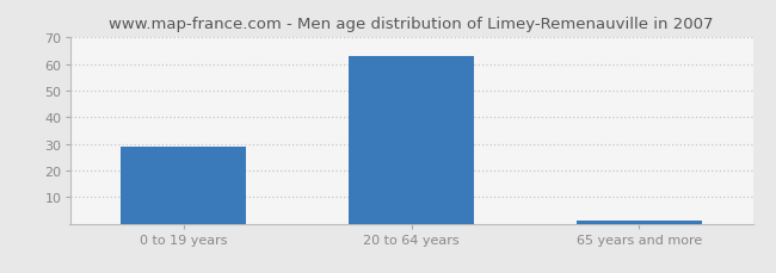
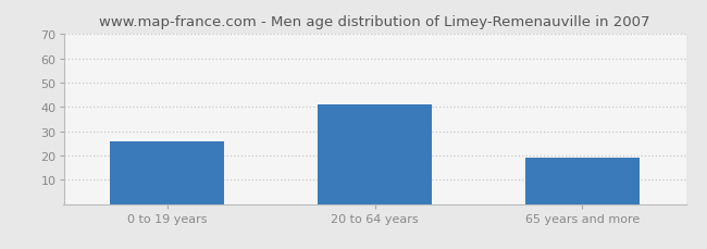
0 to 19 years: 29 -> 26
20 to 64 years: 63 -> 41
65 years and more: 1 -> 19
